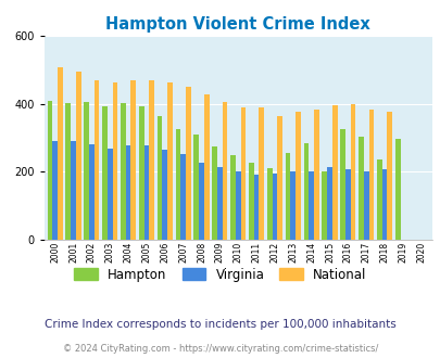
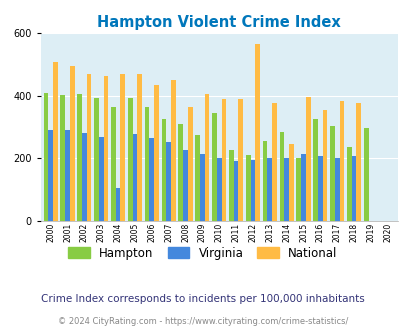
Hampton/2004: 402 -> 365
Virginia/2004: 278 -> 105
National/2006: 462 -> 435
National/2008: 428 -> 365
Hampton/2010: 248 -> 345
National/2012: 365 -> 565
National/2014: 382 -> 245
National/2016: 398 -> 355
